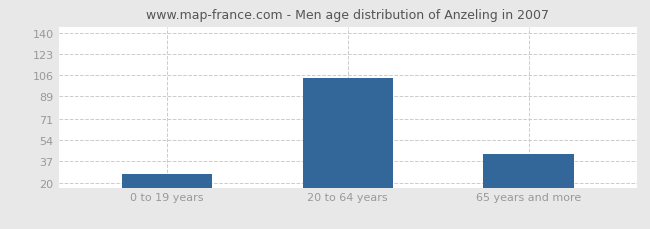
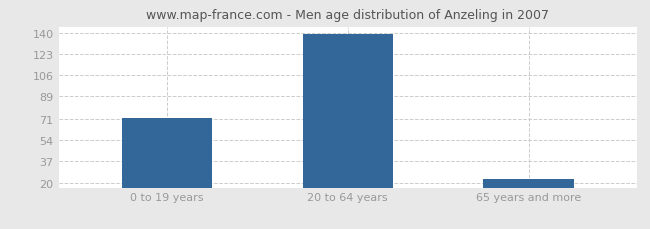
0 to 19 years: 27 -> 72
20 to 64 years: 104 -> 139
65 years and more: 43 -> 23
